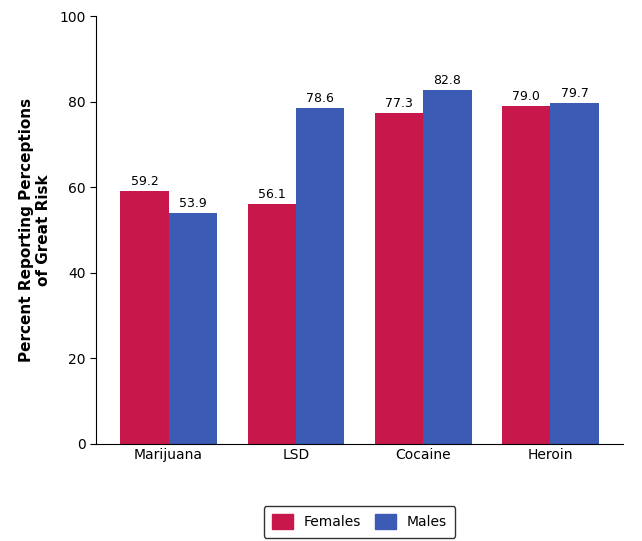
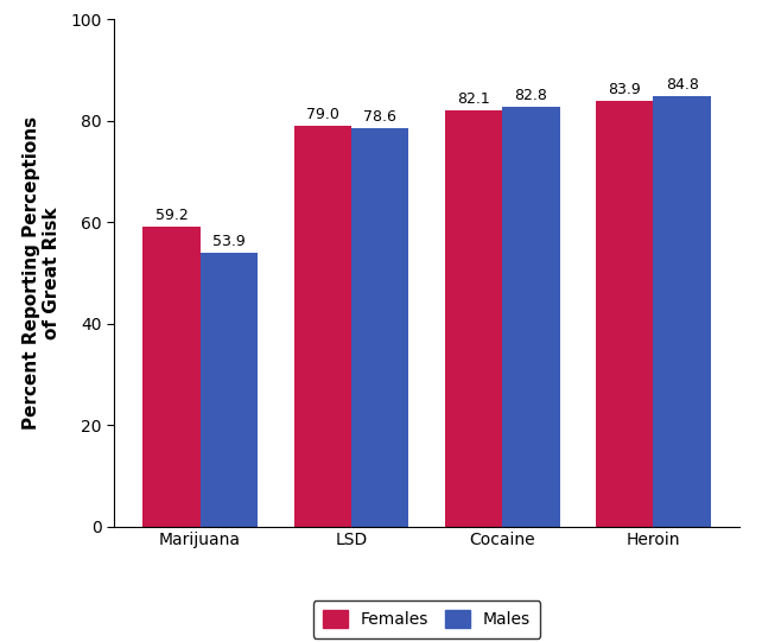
Females/LSD: 56.1 -> 79.0
Females/Cocaine: 77.3 -> 82.1
Females/Heroin: 79.0 -> 83.9
Males/Heroin: 79.7 -> 84.8
